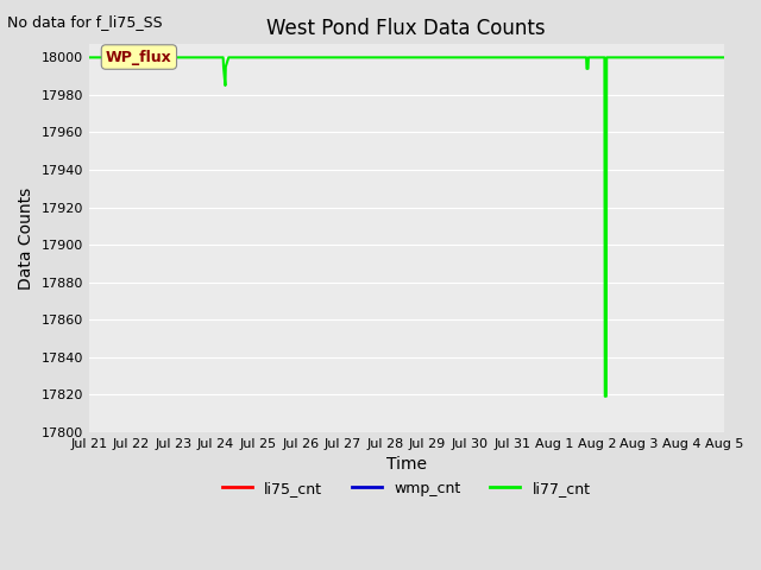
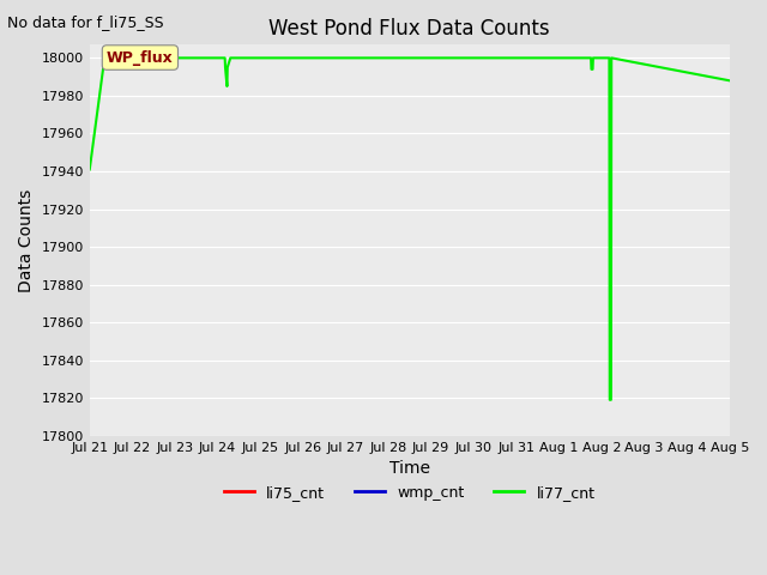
Jul 21: 18000 -> 17941
Aug 5: 18000 -> 17988
